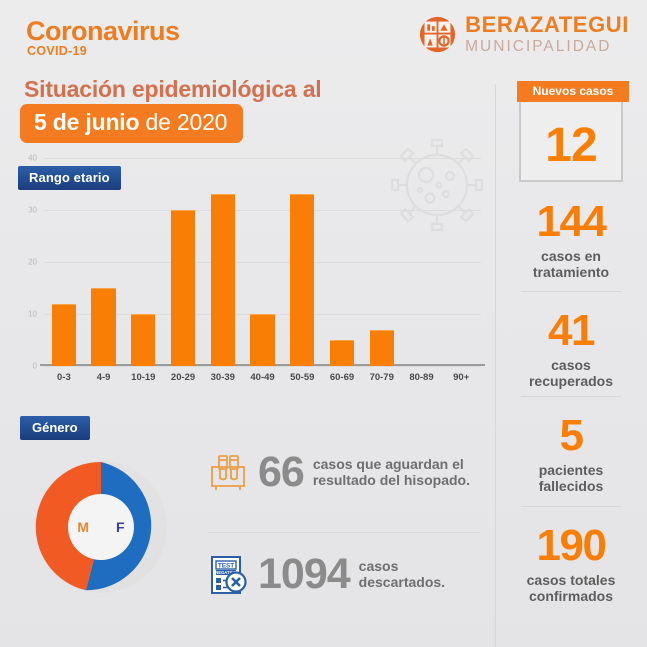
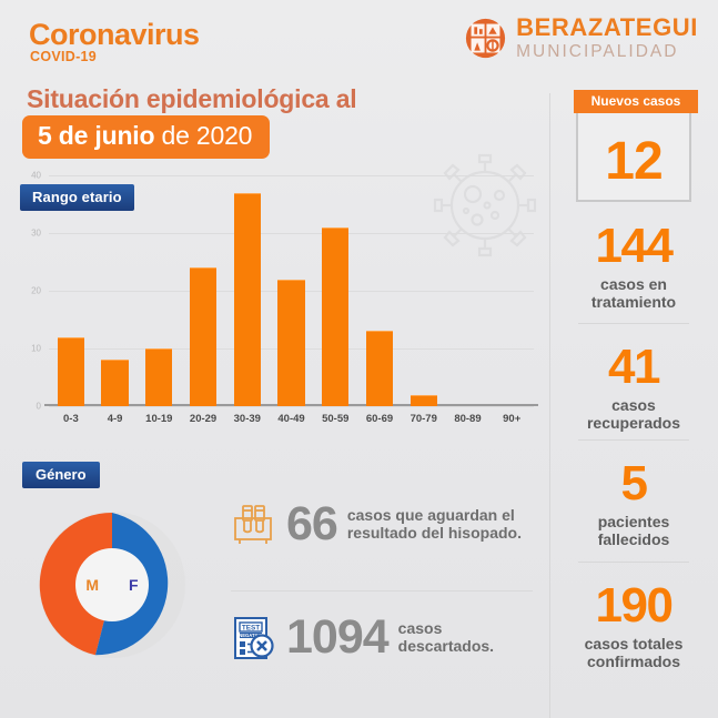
4-9: 15 -> 8
20-29: 30 -> 24
30-39: 33 -> 37
40-49: 10 -> 22
50-59: 33 -> 31
60-69: 5 -> 13
70-79: 7 -> 2
